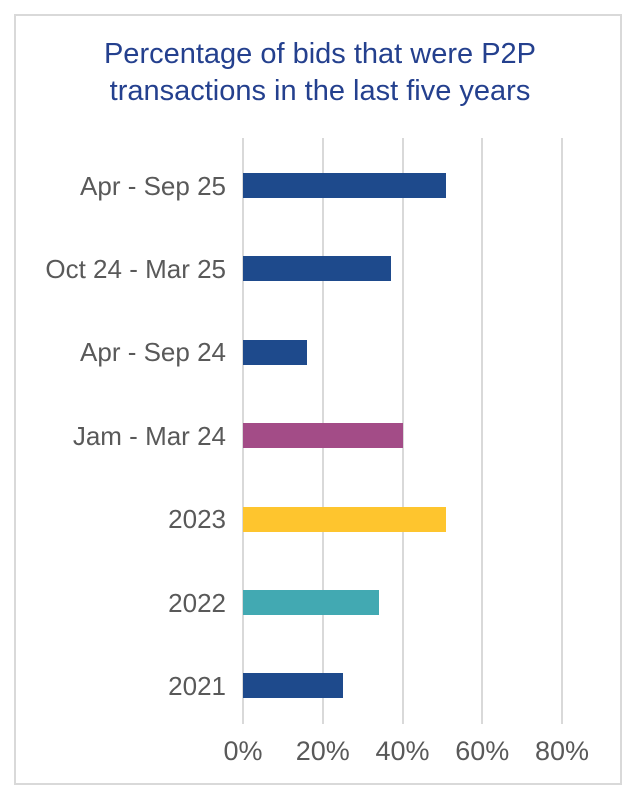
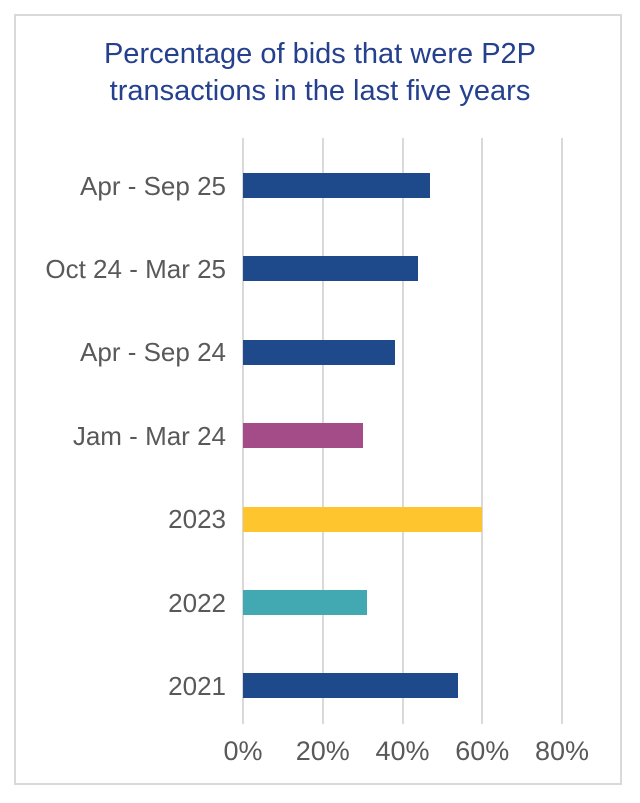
Apr - Sep 25: 51% -> 47%
Oct 24 - Mar 25: 37% -> 44%
Apr - Sep 24: 16% -> 38%
Jam - Mar 24: 40% -> 30%
2023: 51% -> 60%
2022: 34% -> 31%
2021: 25% -> 54%
